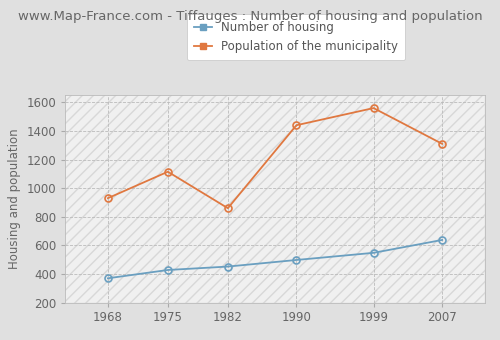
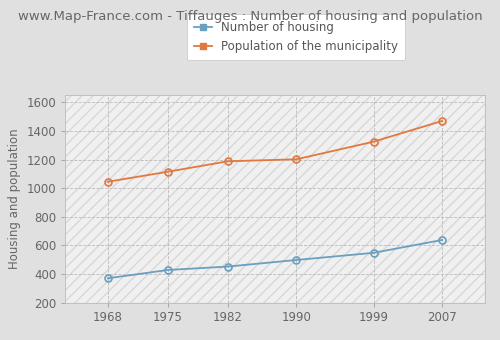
Population of the municipality/1968: 930 -> 1040
Population of the municipality/1982: 860 -> 1190
Population of the municipality/1990: 1440 -> 1200
Population of the municipality/1999: 1560 -> 1320
Population of the municipality/2007: 1310 -> 1470
